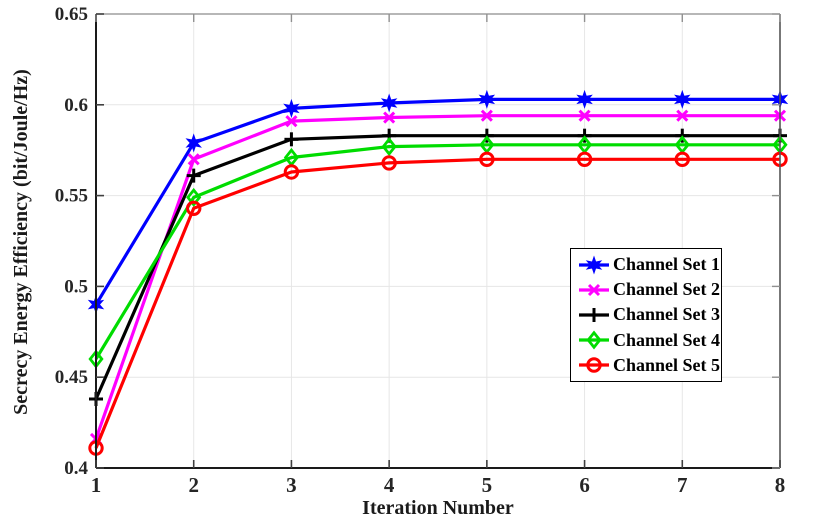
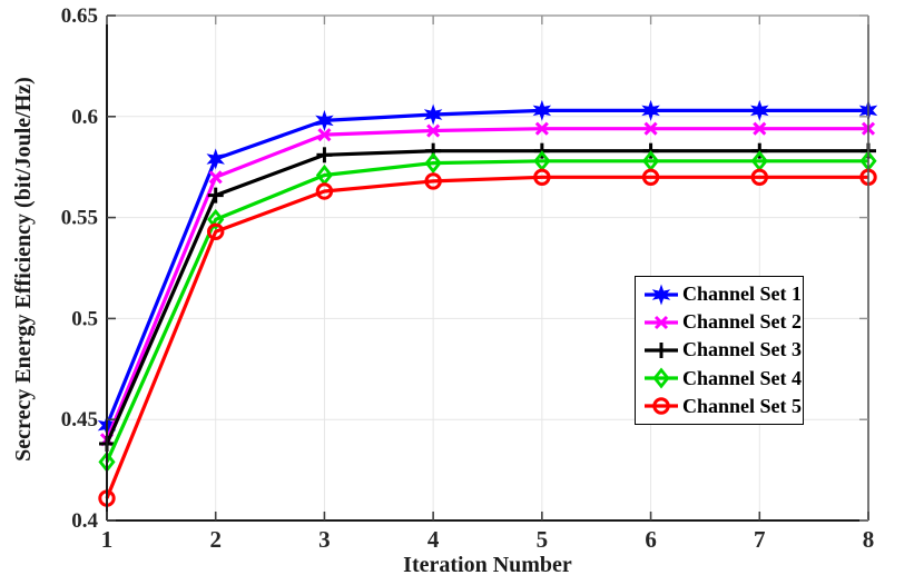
Channel Set 1/1: 0.490 -> 0.447
Channel Set 2/1: 0.416 -> 0.440
Channel Set 4/1: 0.460 -> 0.429
